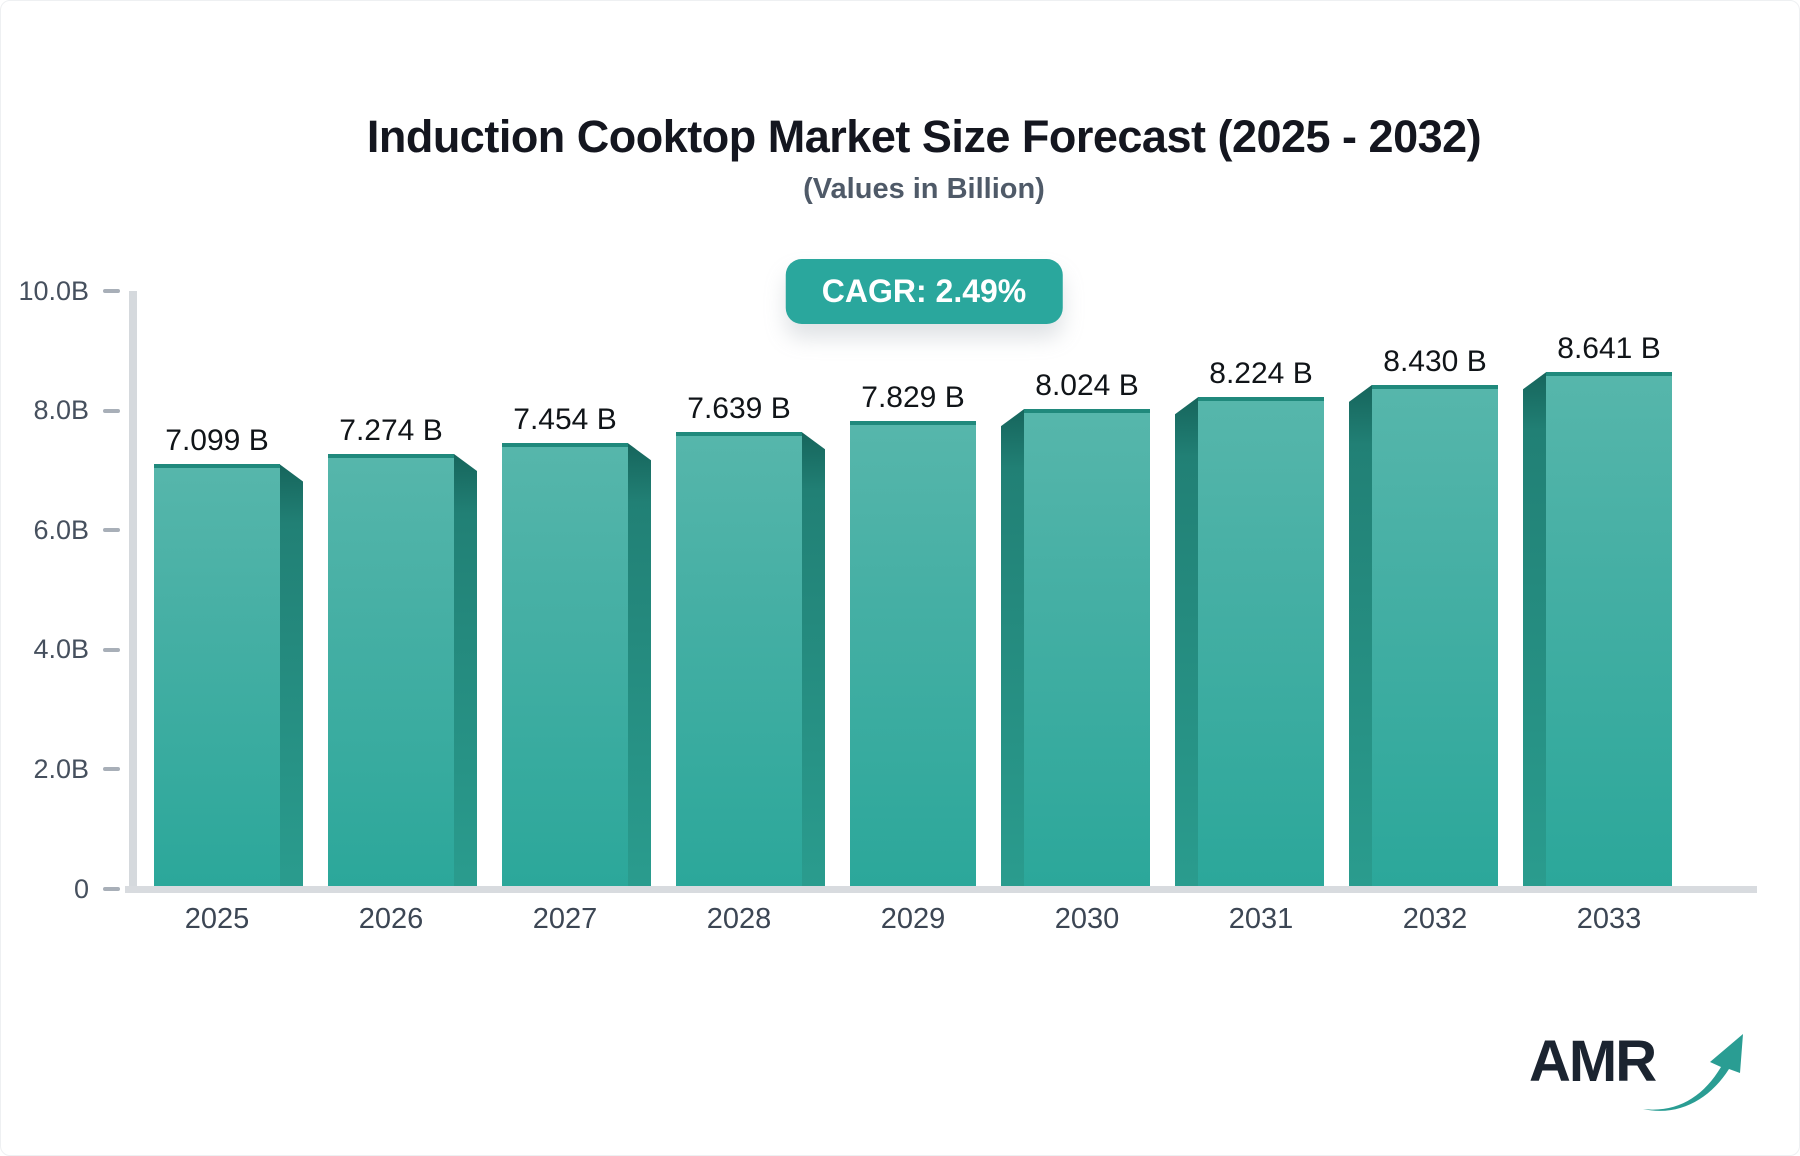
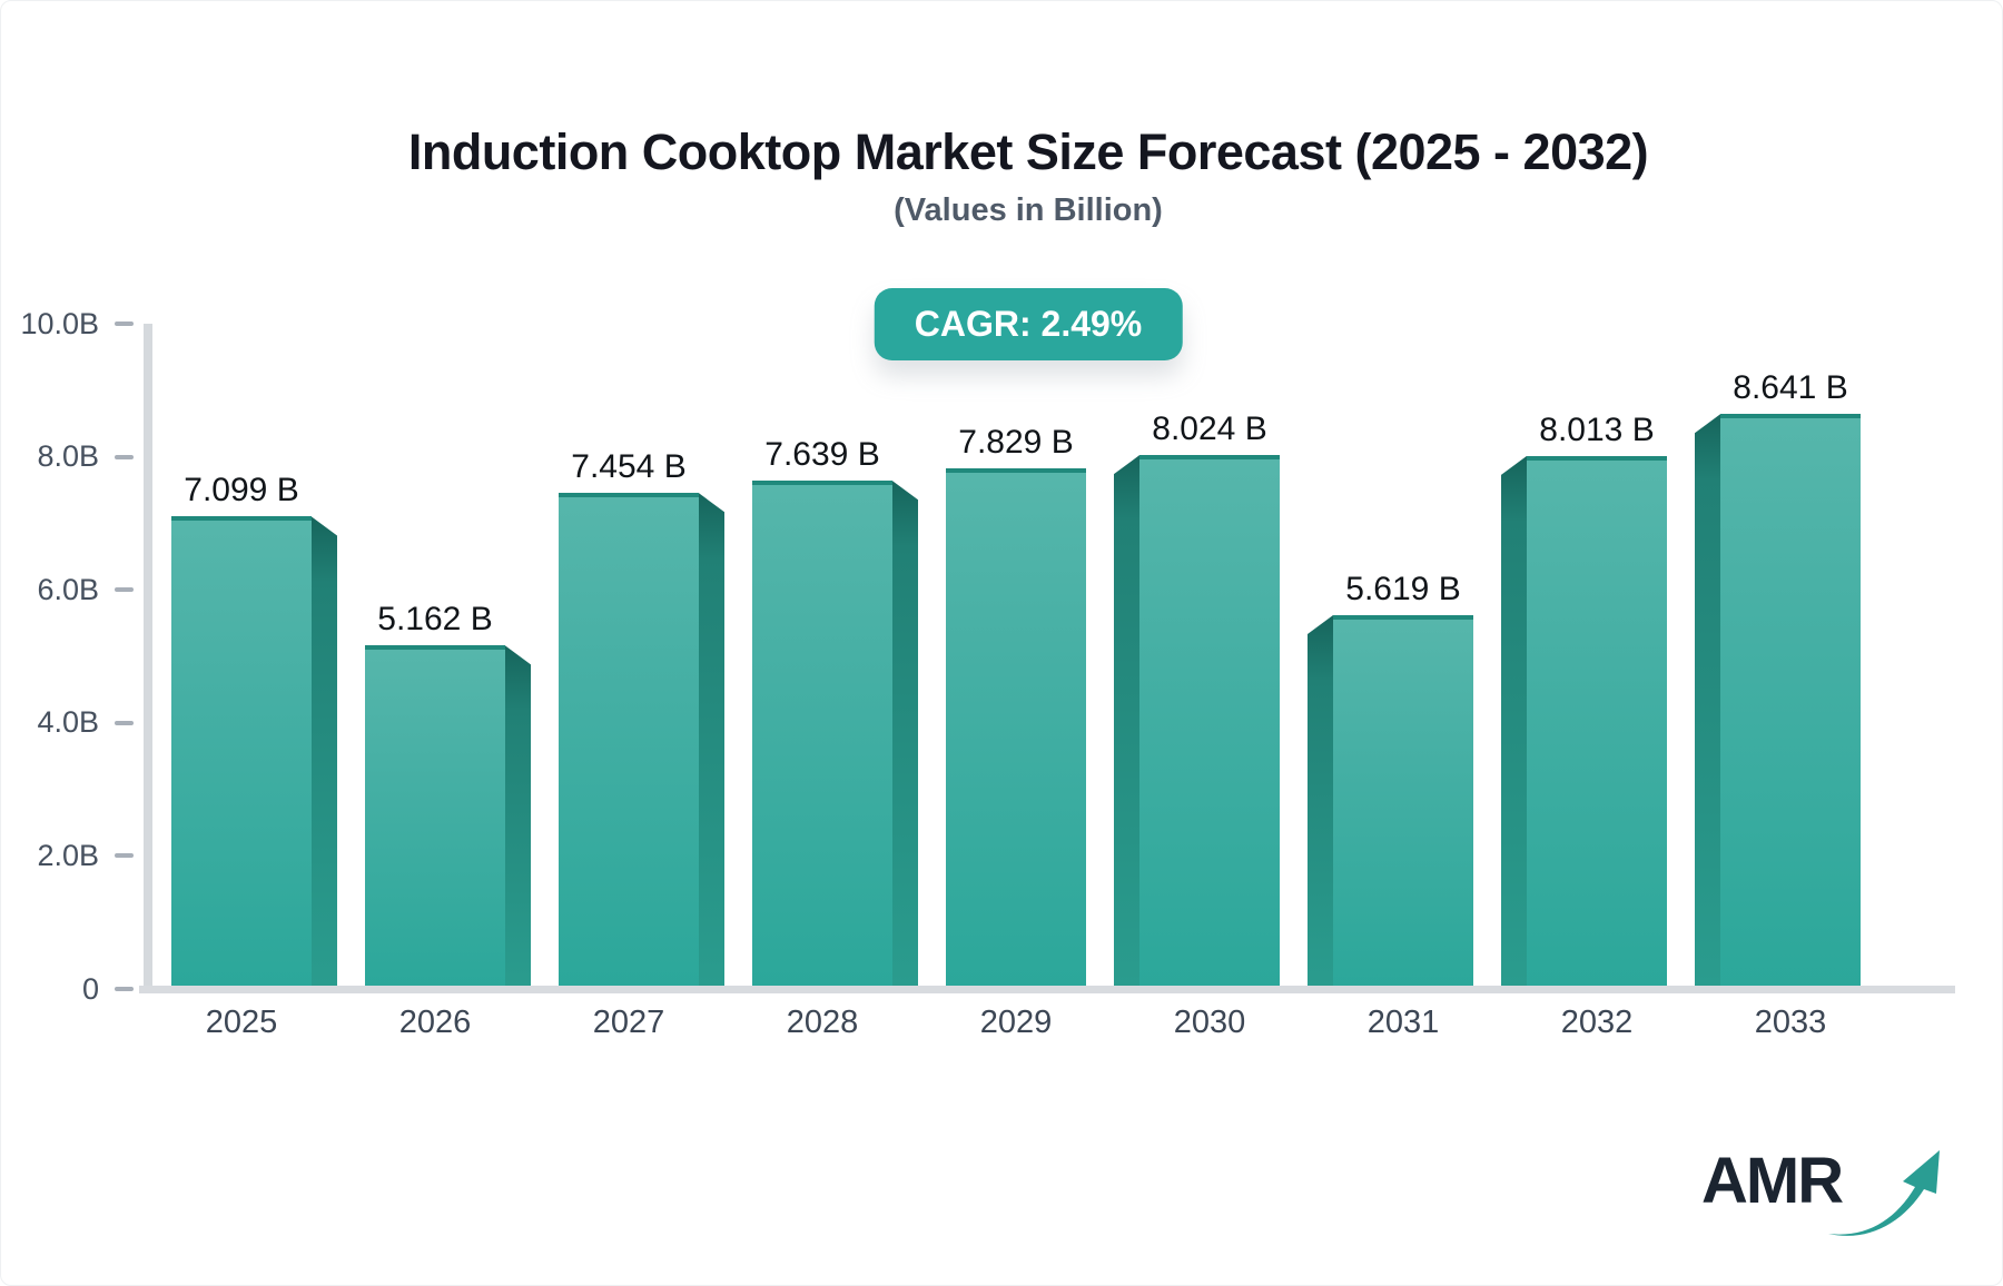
2026: 7.274 -> 5.162
2031: 8.224 -> 5.619
2032: 8.430 -> 8.013
